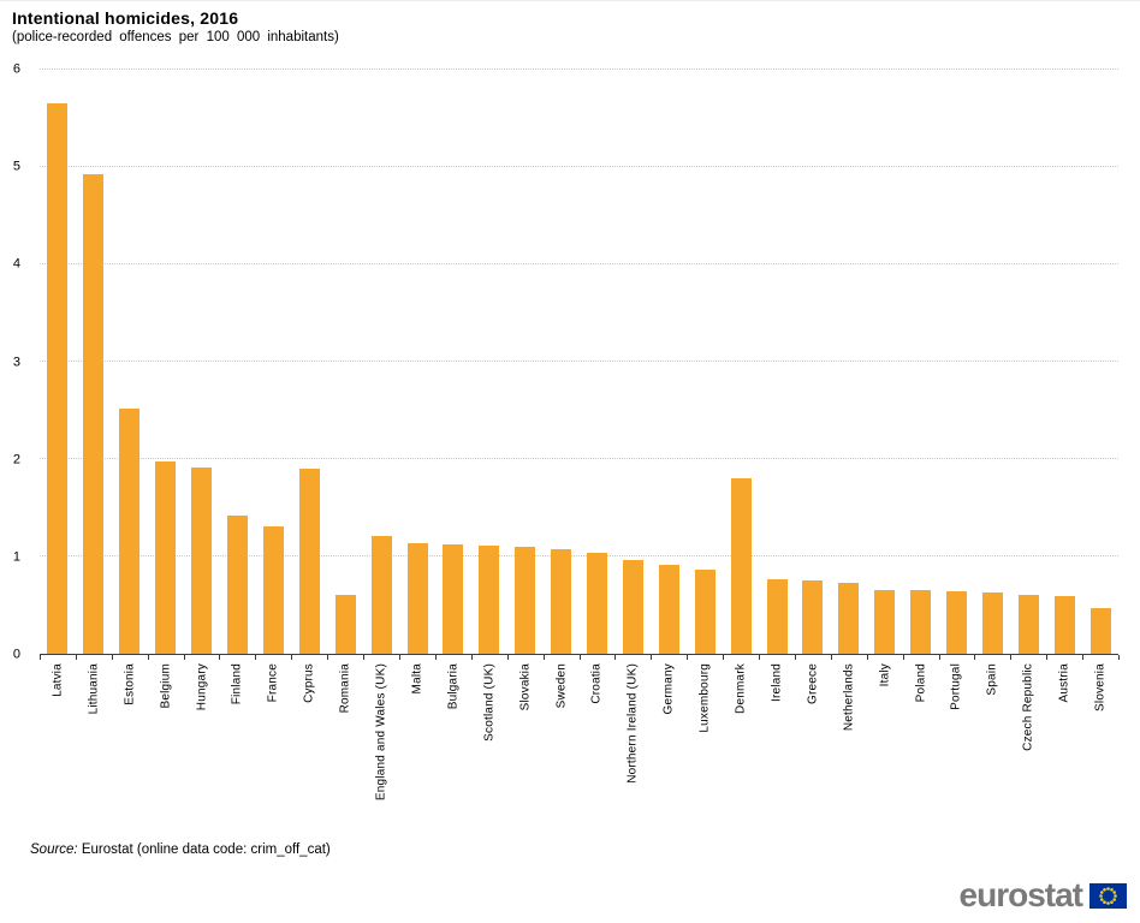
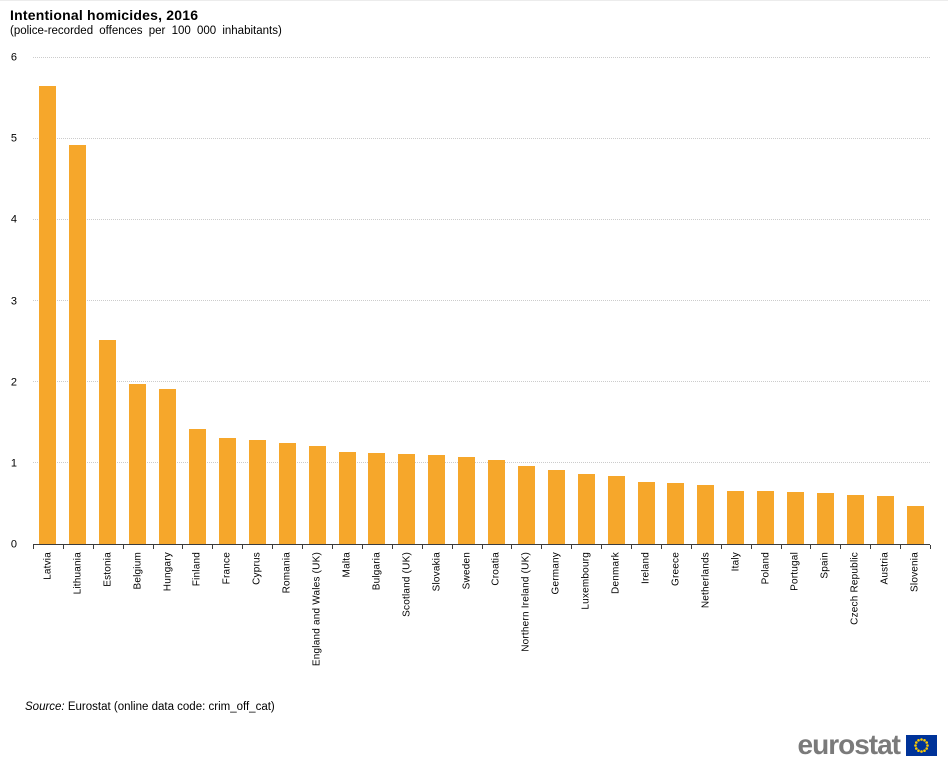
Cyprus: 1.9 -> 1.3
Romania: 0.6 -> 1.2
Denmark: 1.8 -> 0.8
